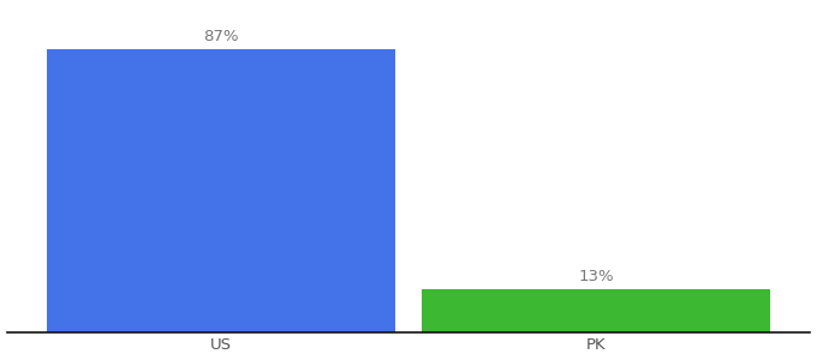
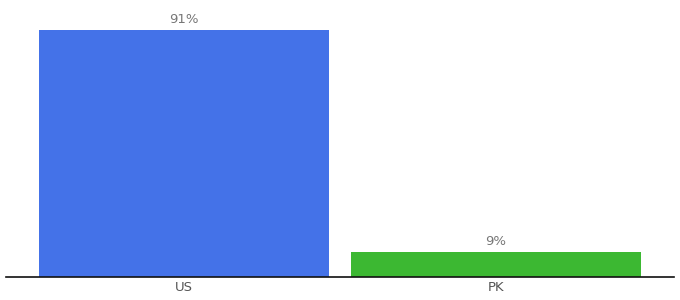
US: 87% -> 91%
PK: 13% -> 9%
